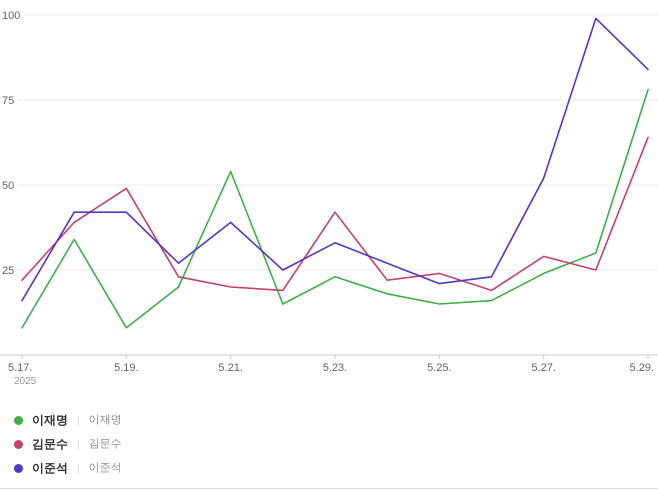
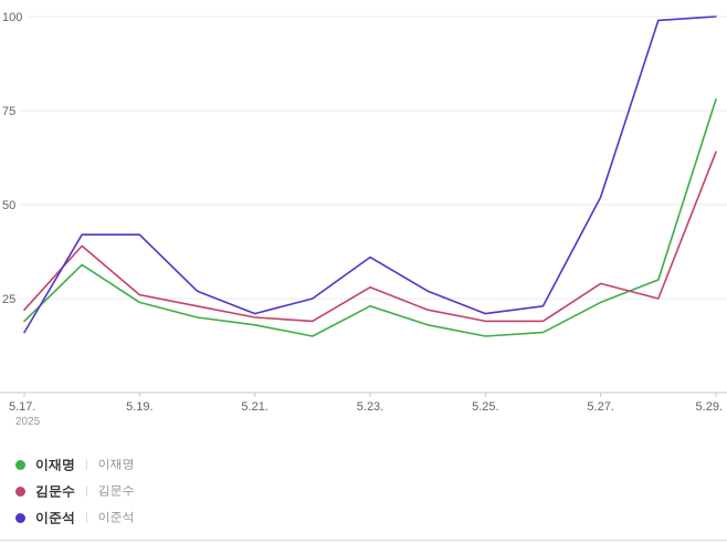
이재명/5.17.: 8 -> 19
이재명/5.19.: 8 -> 24
김문수/5.19.: 49 -> 26
이재명/5.21.: 54 -> 18
이준석/5.21.: 39 -> 21
김문수/5.23.: 42 -> 28
이준석/5.23.: 33 -> 36
김문수/5.25.: 24 -> 19
이준석/5.29.: 84 -> 100
